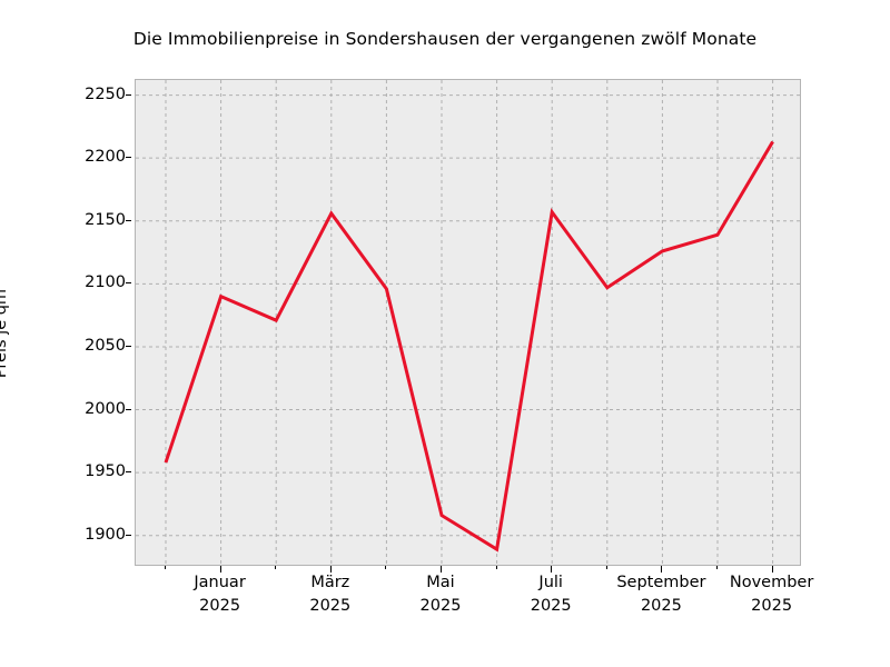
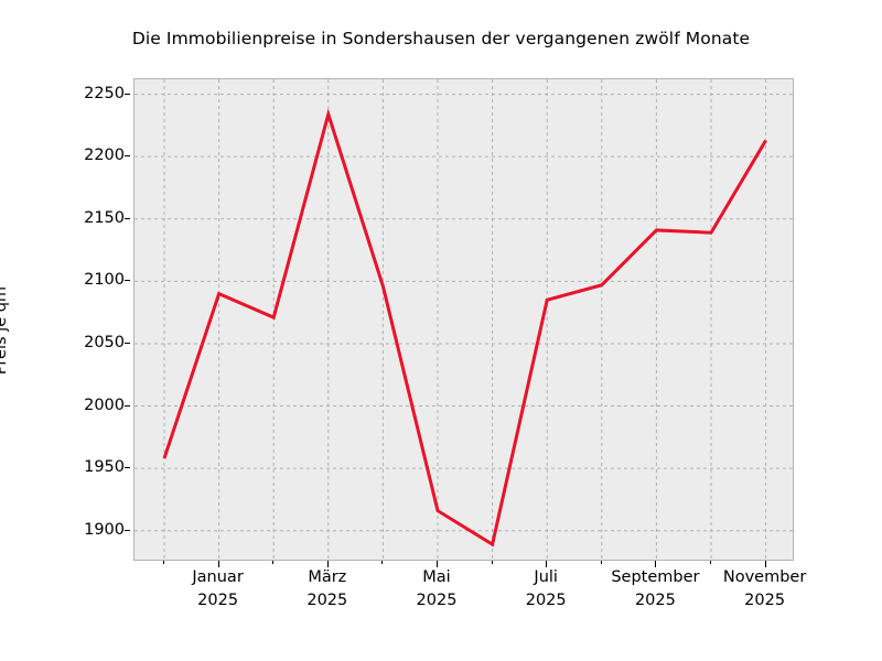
März 2025: 2156 -> 2234
Juli 2025: 2157 -> 2085
September 2025: 2126 -> 2141
